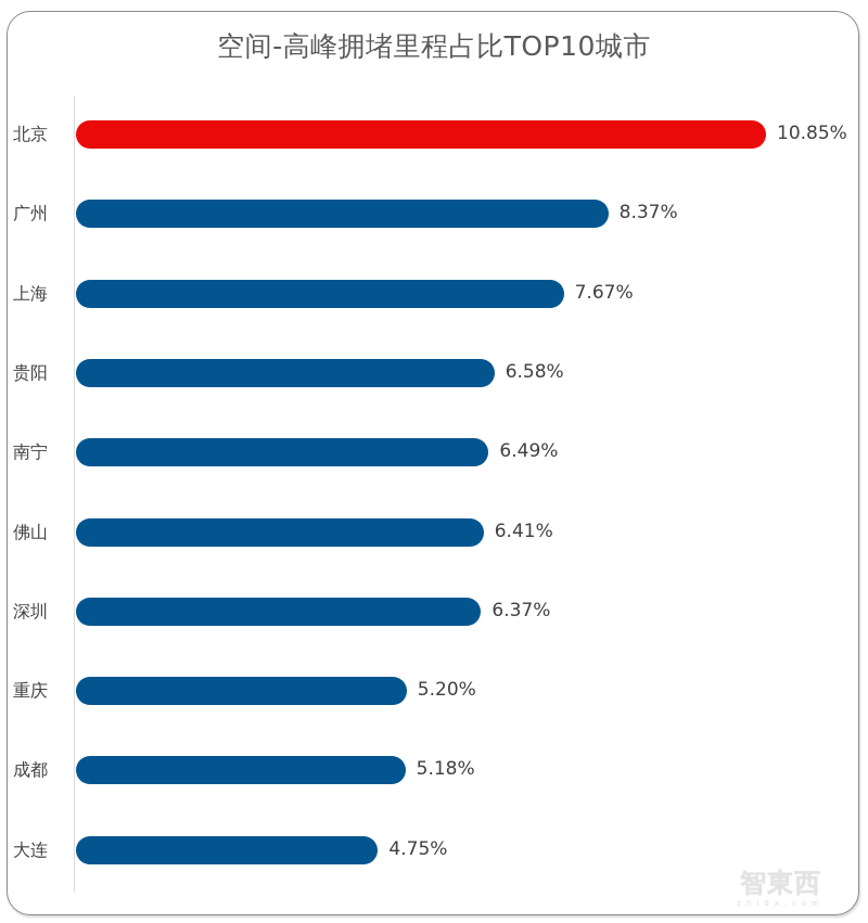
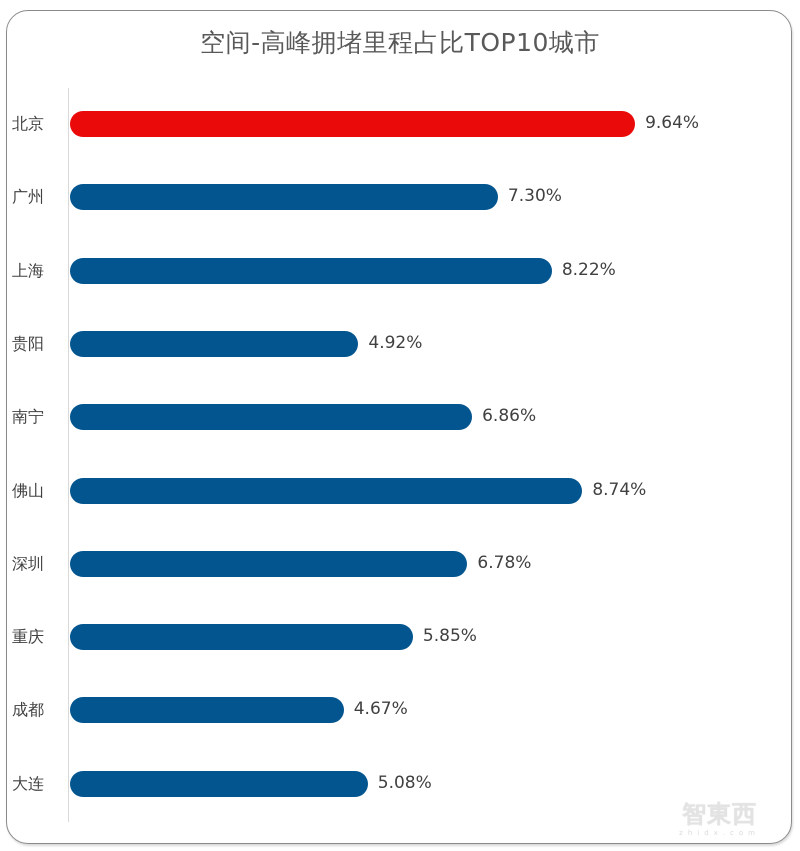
北京: 10.85% -> 9.64%
广州: 8.37% -> 7.30%
上海: 7.67% -> 8.22%
贵阳: 6.58% -> 4.92%
南宁: 6.49% -> 6.86%
佛山: 6.41% -> 8.74%
深圳: 6.37% -> 6.78%
重庆: 5.20% -> 5.85%
成都: 5.18% -> 4.67%
大连: 4.75% -> 5.08%
